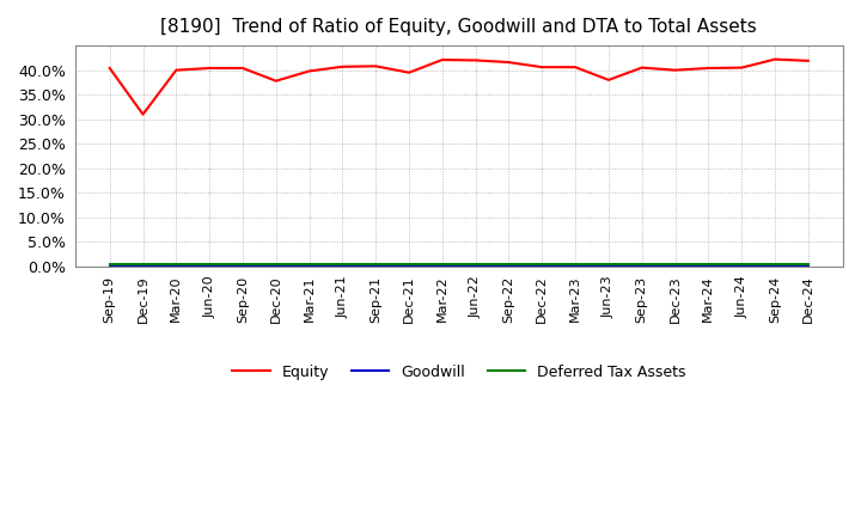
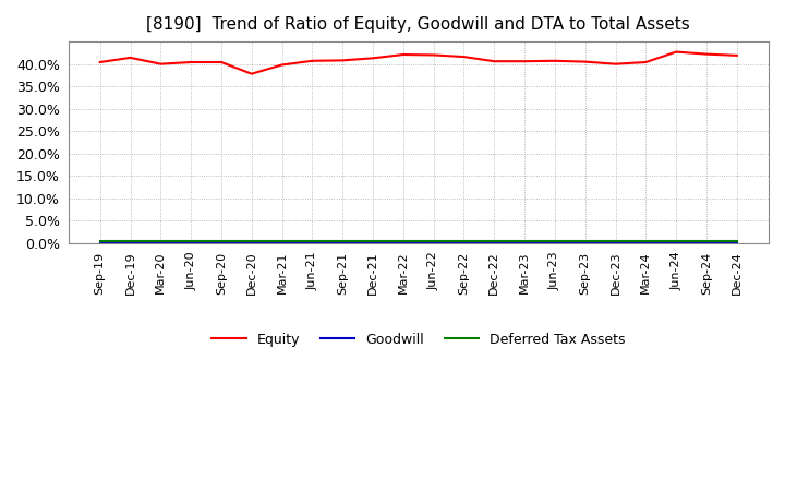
Equity/Dec-19: 31.0% -> 41.4%
Equity/Dec-21: 39.5% -> 41.3%
Equity/Jun-23: 38.0% -> 40.7%
Equity/Jun-24: 40.5% -> 42.7%
